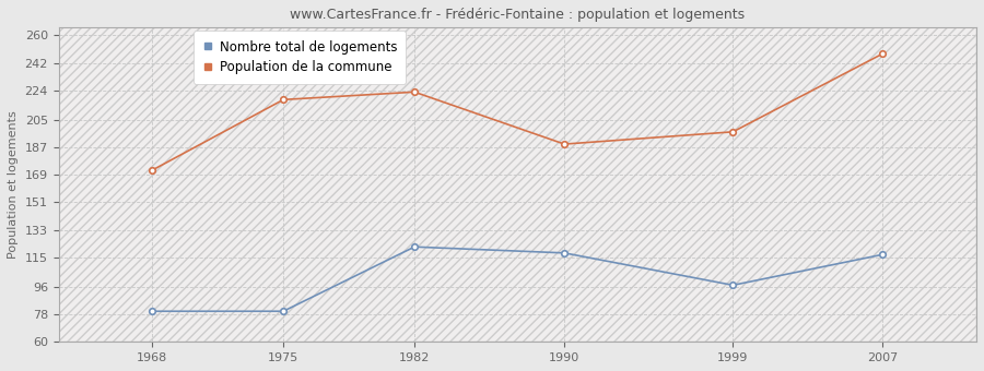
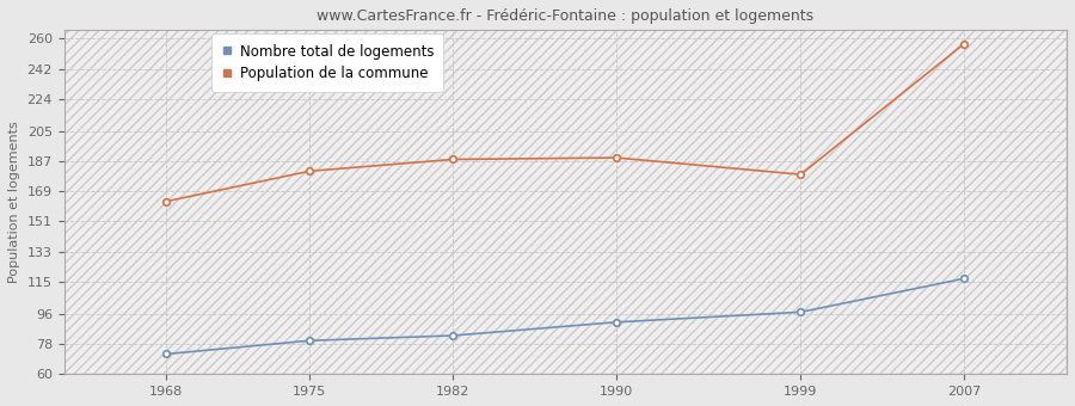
Nombre total de logements/1968: 80 -> 72
Population de la commune/1968: 172 -> 163
Population de la commune/1975: 218 -> 181
Nombre total de logements/1982: 122 -> 83
Population de la commune/1982: 223 -> 188
Nombre total de logements/1990: 118 -> 91
Population de la commune/1999: 197 -> 179
Population de la commune/2007: 248 -> 257
